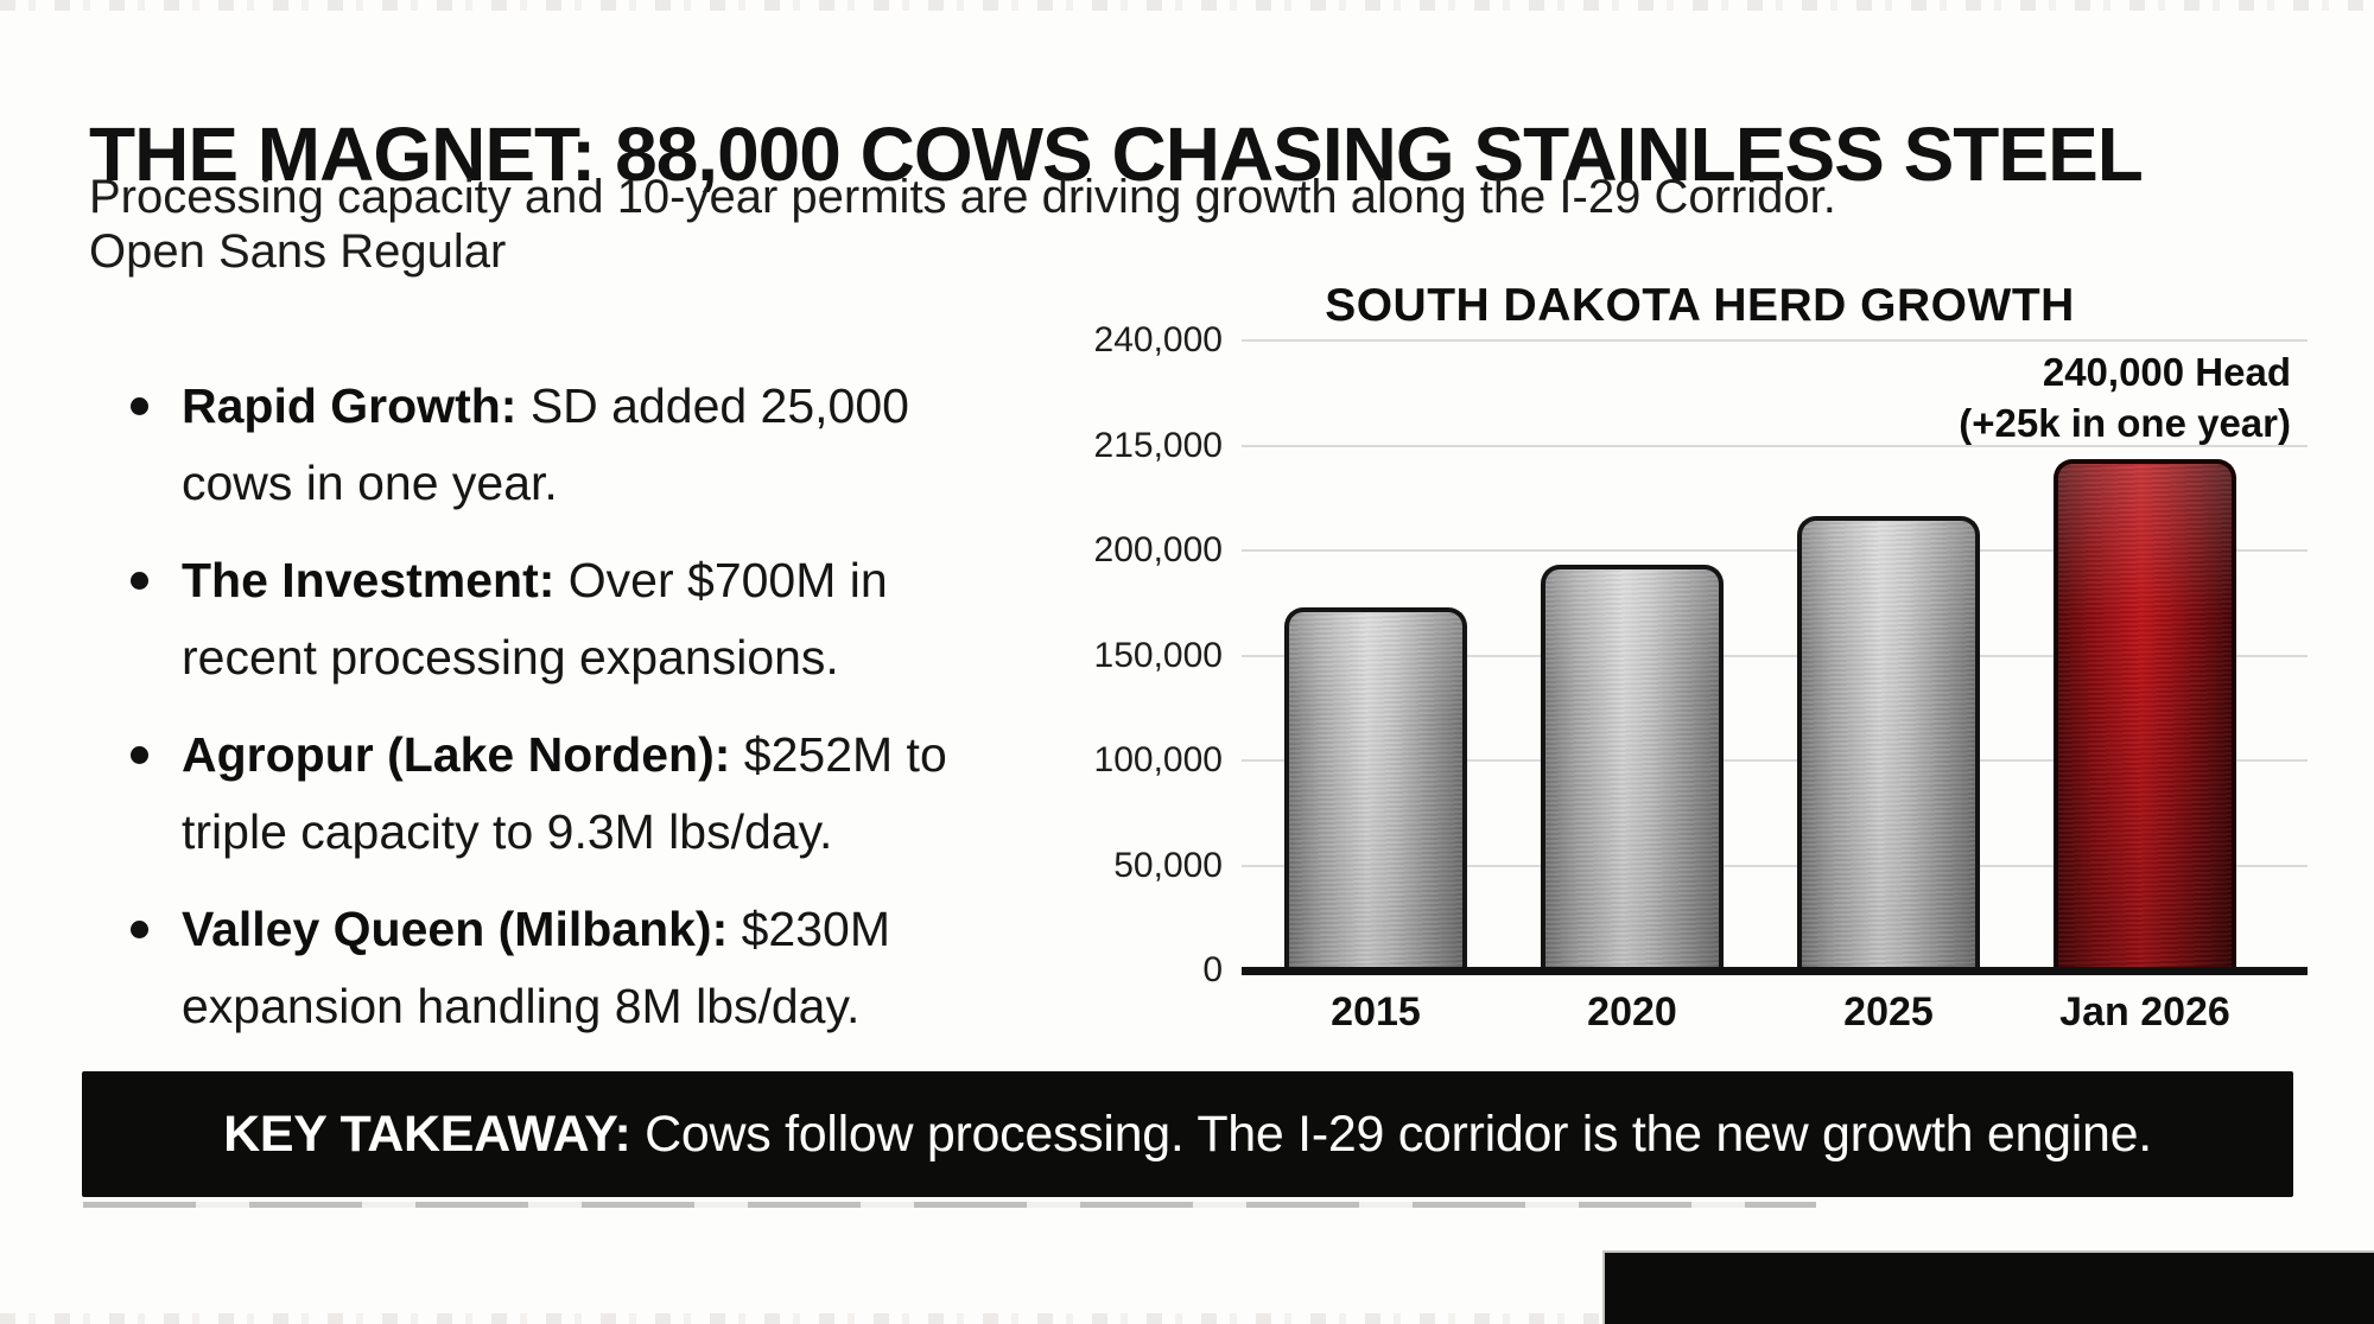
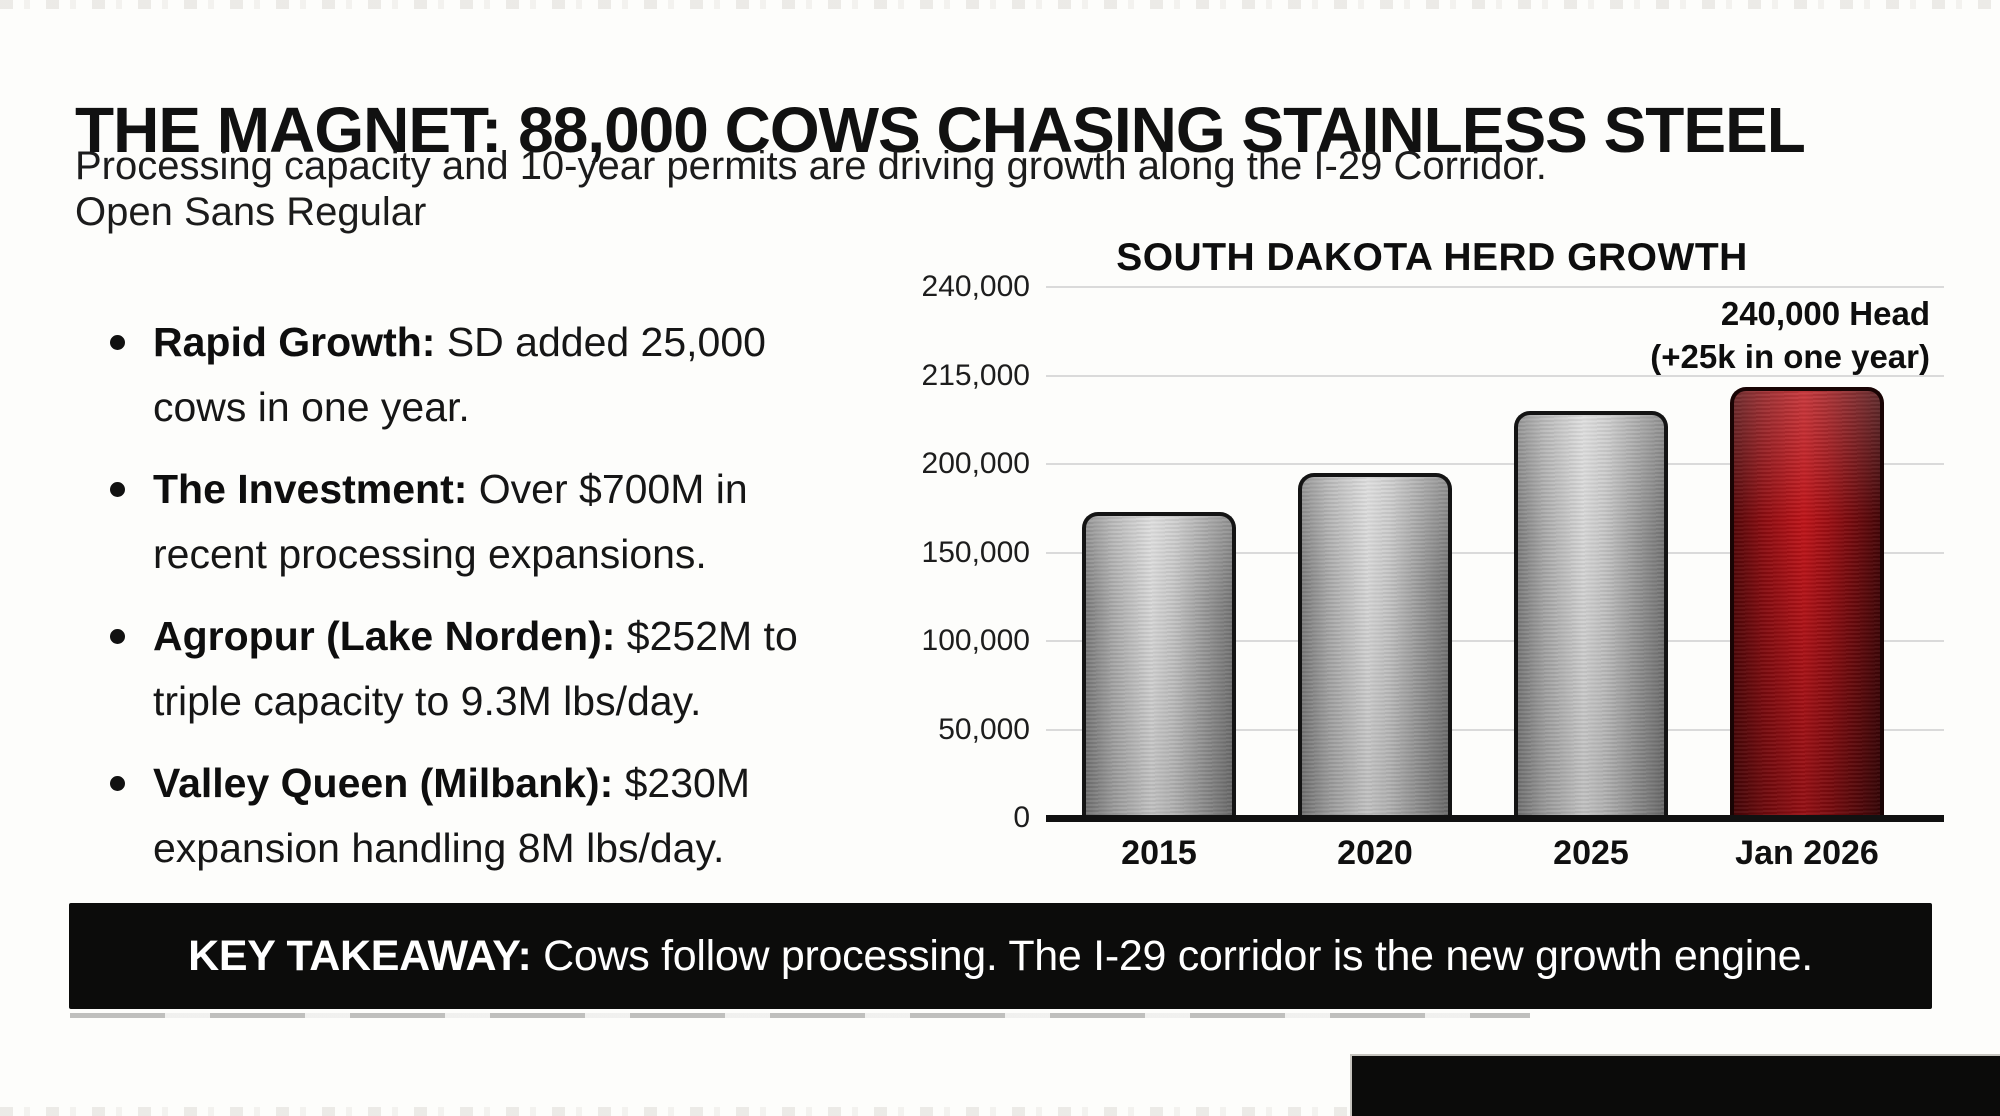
2020: 193000 -> 195000
2025: 205000 -> 209000
